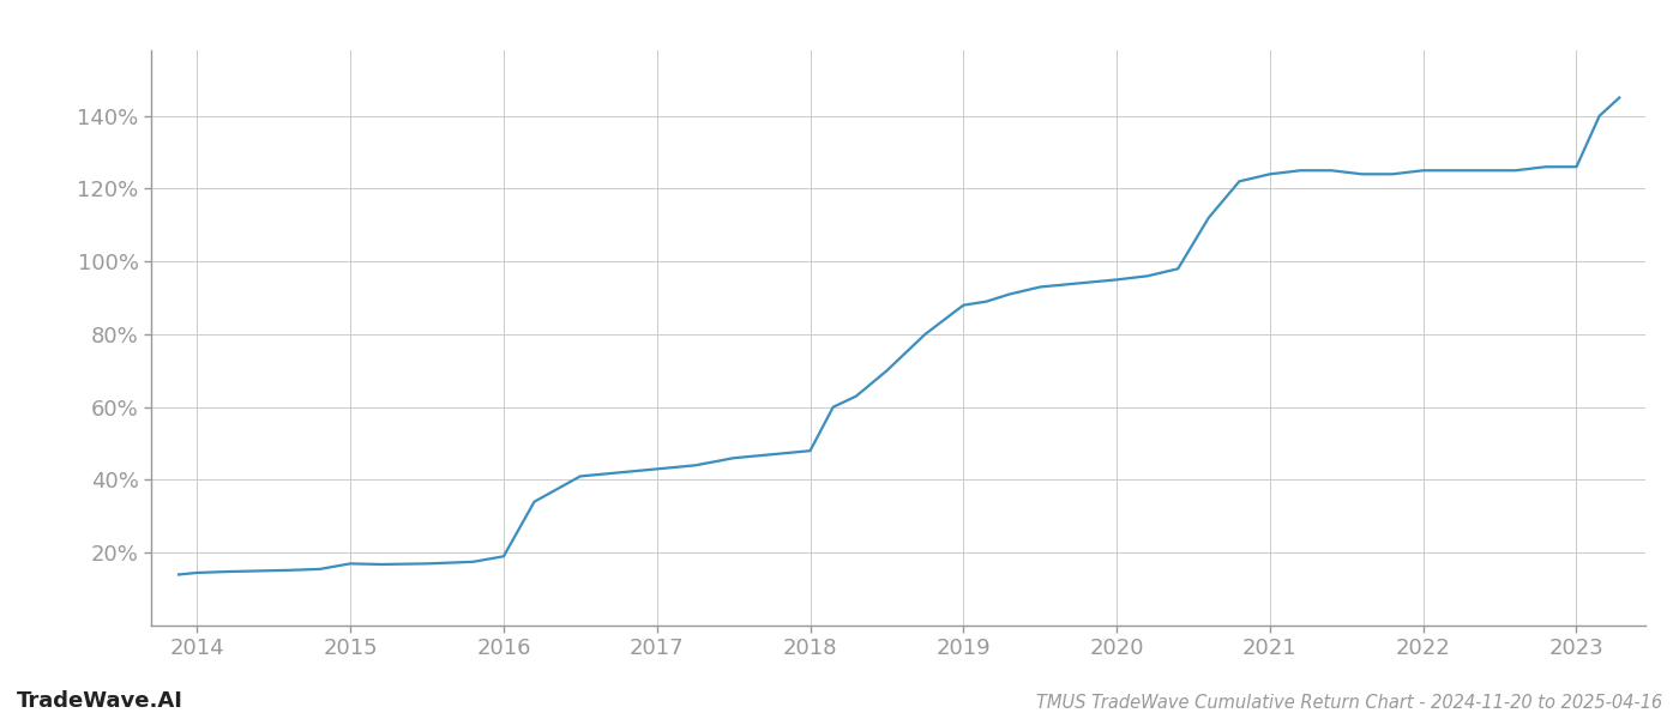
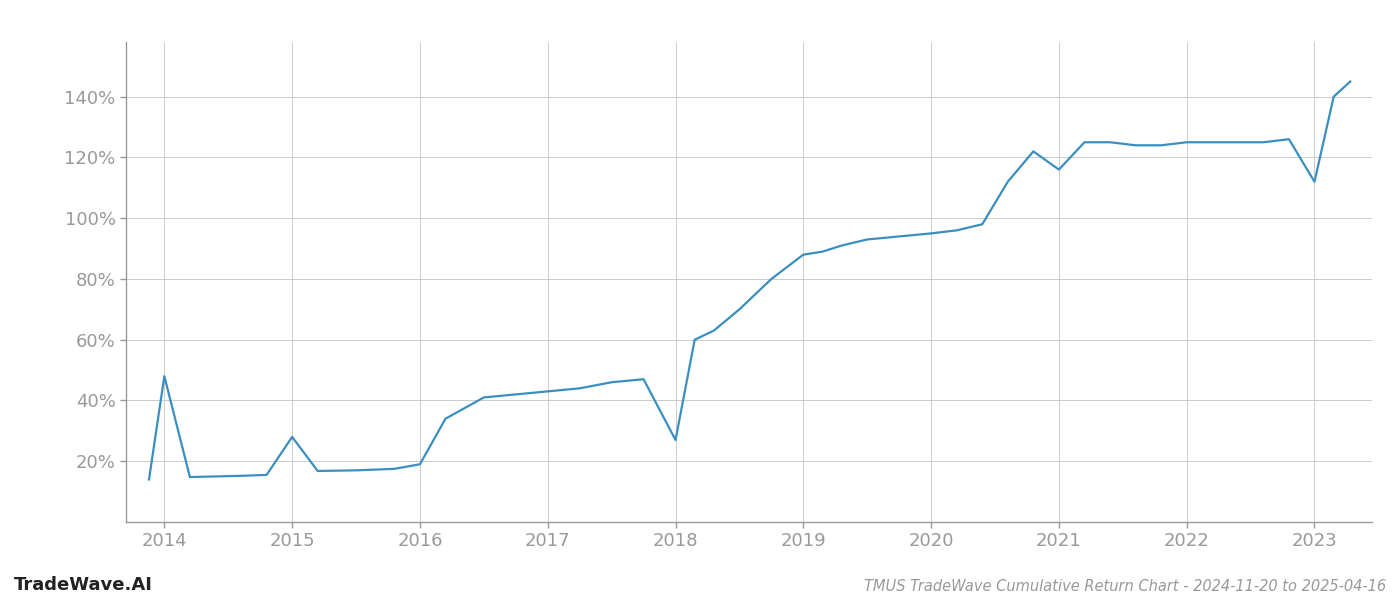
2014: 14.5% -> 48.0%
2015: 17.0% -> 28.0%
2018: 48.0% -> 27.0%
2021: 124.0% -> 116.0%
2023: 126.0% -> 112.0%
